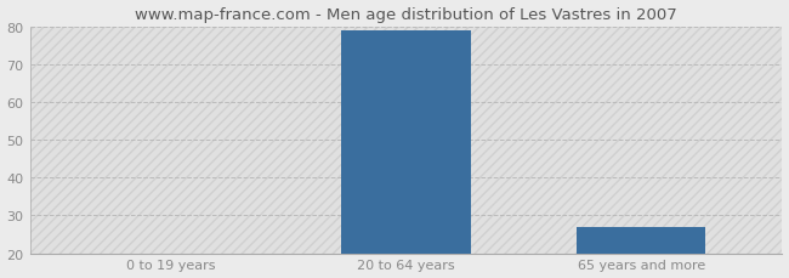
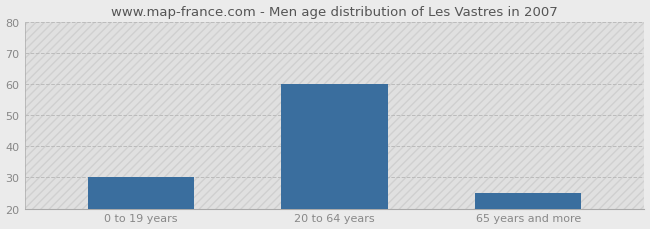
0 to 19 years: 20 -> 30
20 to 64 years: 79 -> 60
65 years and more: 27 -> 25
